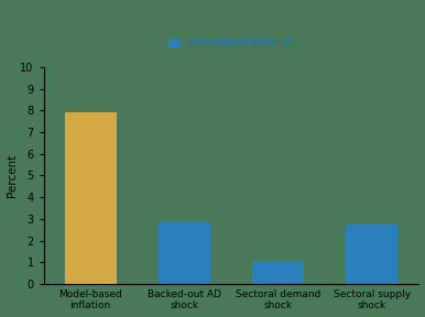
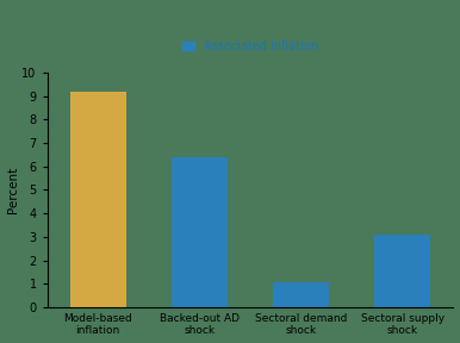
Model-based inflation: 7.9 -> 9.2
Backed-out AD shock: 2.9 -> 6.4
Sectoral supply shock: 2.8 -> 3.1
